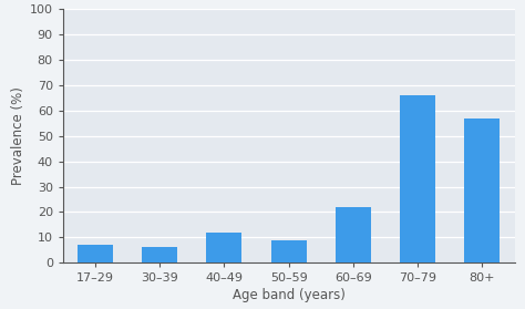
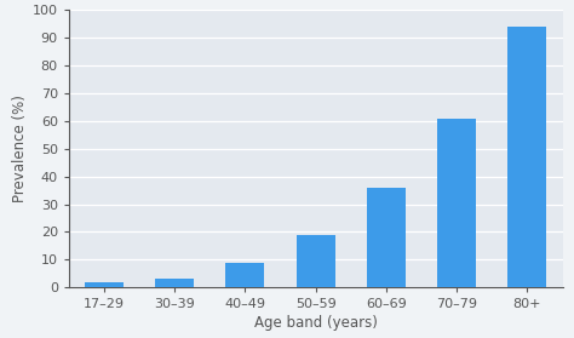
17–29: 7 -> 2
30–39: 6 -> 3
40–49: 12 -> 9
50–59: 9 -> 19
60–69: 22 -> 36
70–79: 66 -> 61
80+: 57 -> 94
